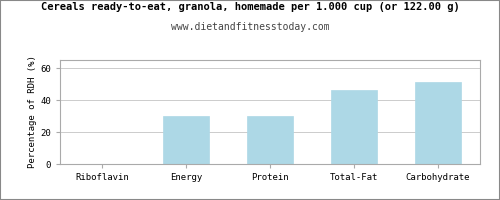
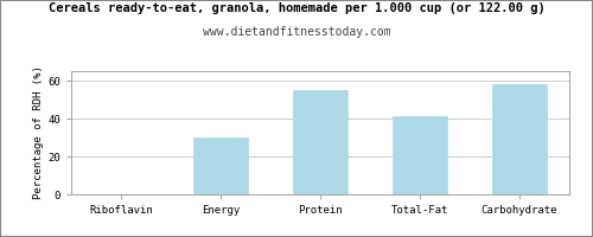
Protein: 30 -> 55
Total-Fat: 46 -> 41
Carbohydrate: 51 -> 58
